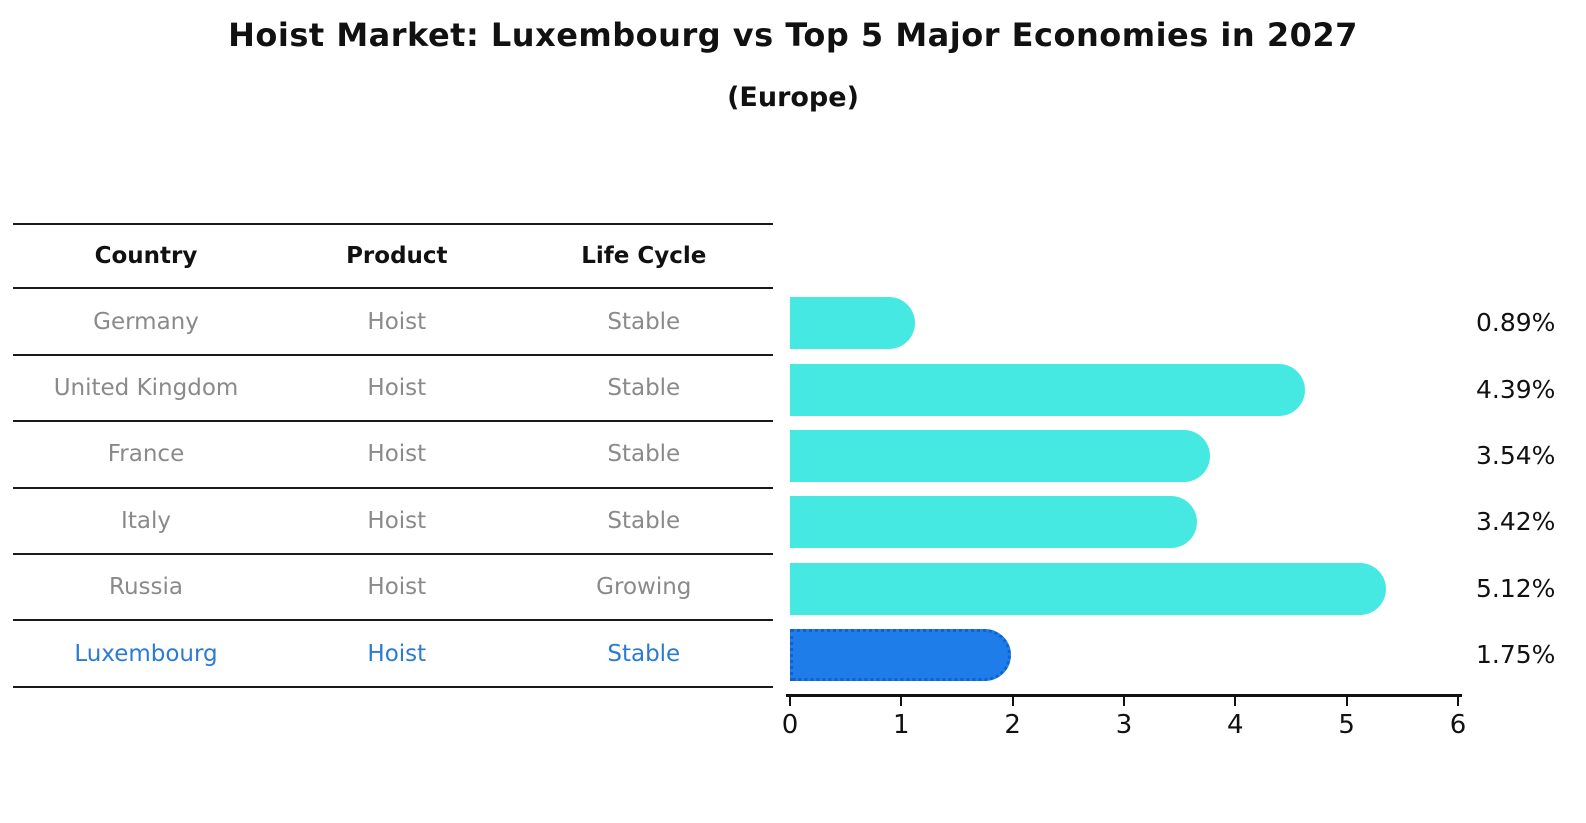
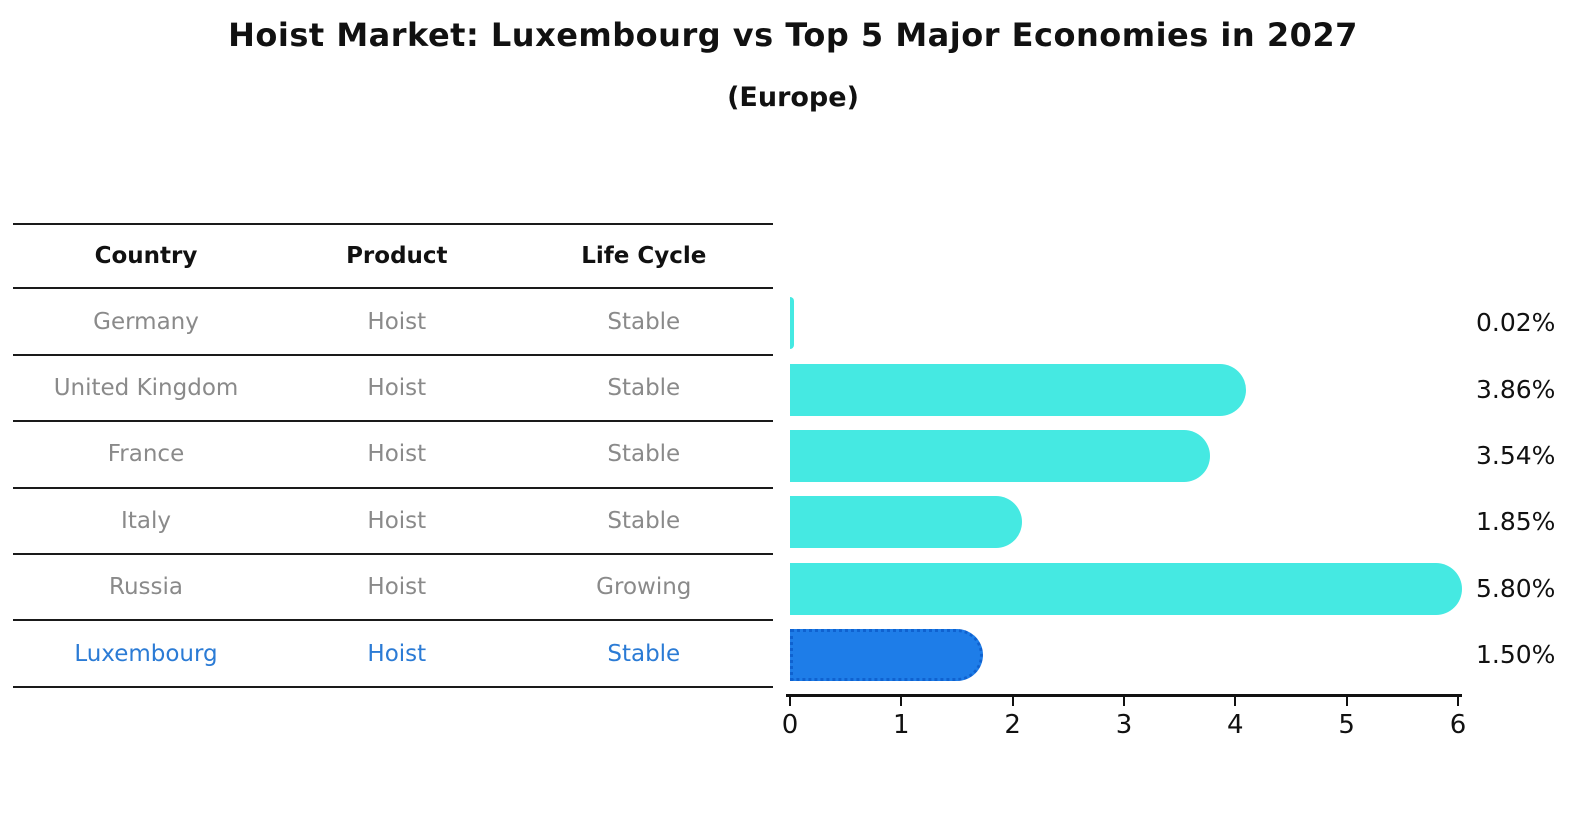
Germany: 0.89% -> 0.02%
United Kingdom: 4.39% -> 3.86%
Italy: 3.42% -> 1.85%
Russia: 5.12% -> 5.80%
Luxembourg: 1.75% -> 1.50%
